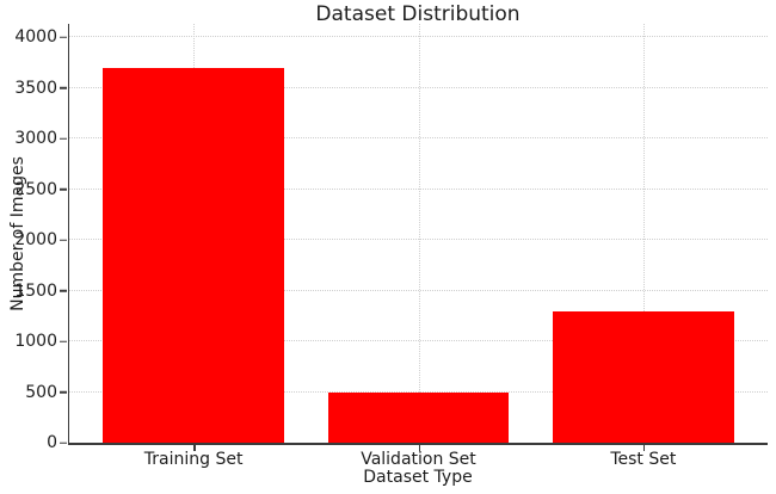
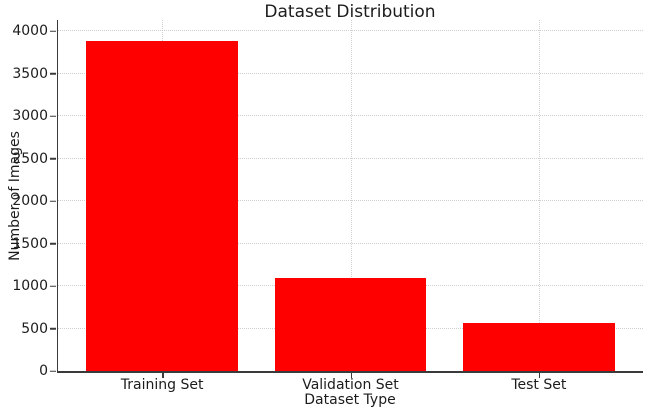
Training Set: 3700 -> 3900
Validation Set: 500 -> 1100
Test Set: 1300 -> 600
